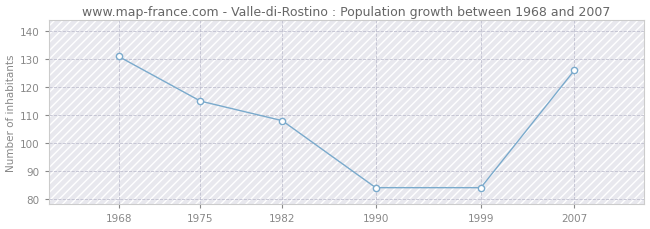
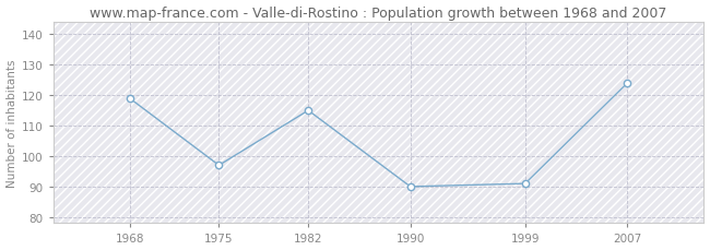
1968: 131 -> 119
1975: 115 -> 97
1982: 108 -> 115
1990: 84 -> 90
1999: 84 -> 91
2007: 126 -> 124
